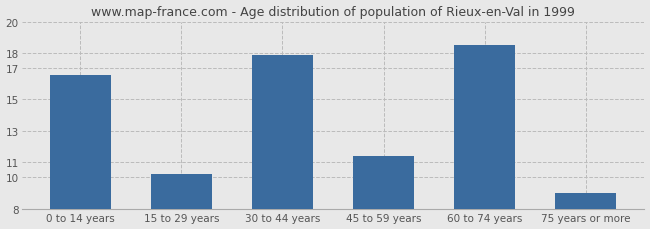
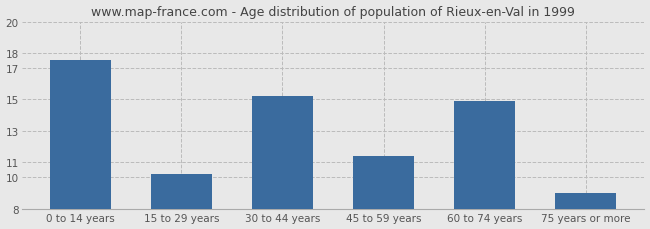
0 to 14 years: 16.6 -> 17.5
30 to 44 years: 17.9 -> 15.2
60 to 74 years: 18.5 -> 14.9
